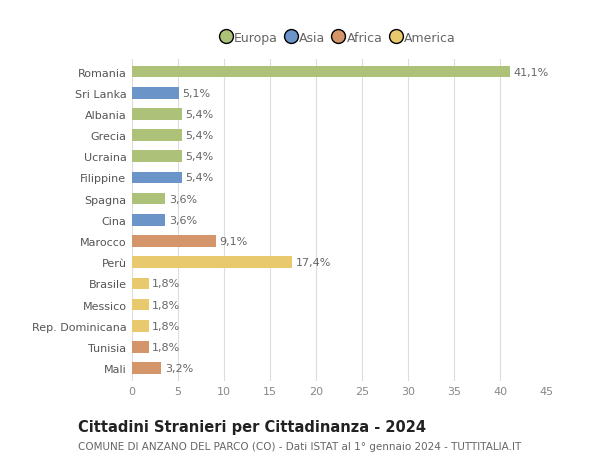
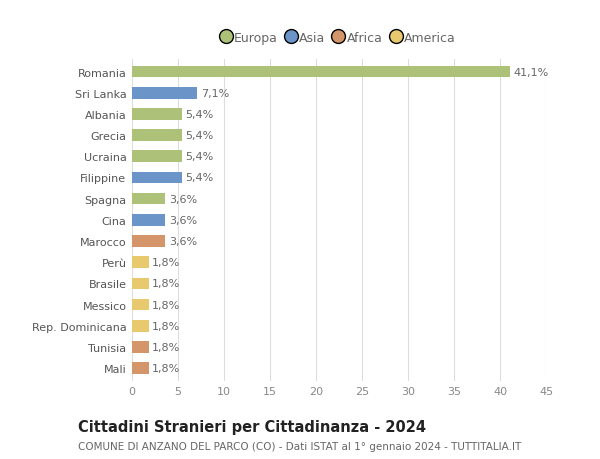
Sri Lanka: 5,1% -> 7,1%
Marocco: 9,1% -> 3,6%
Perù: 17,4% -> 1,8%
Mali: 3,2% -> 1,8%
